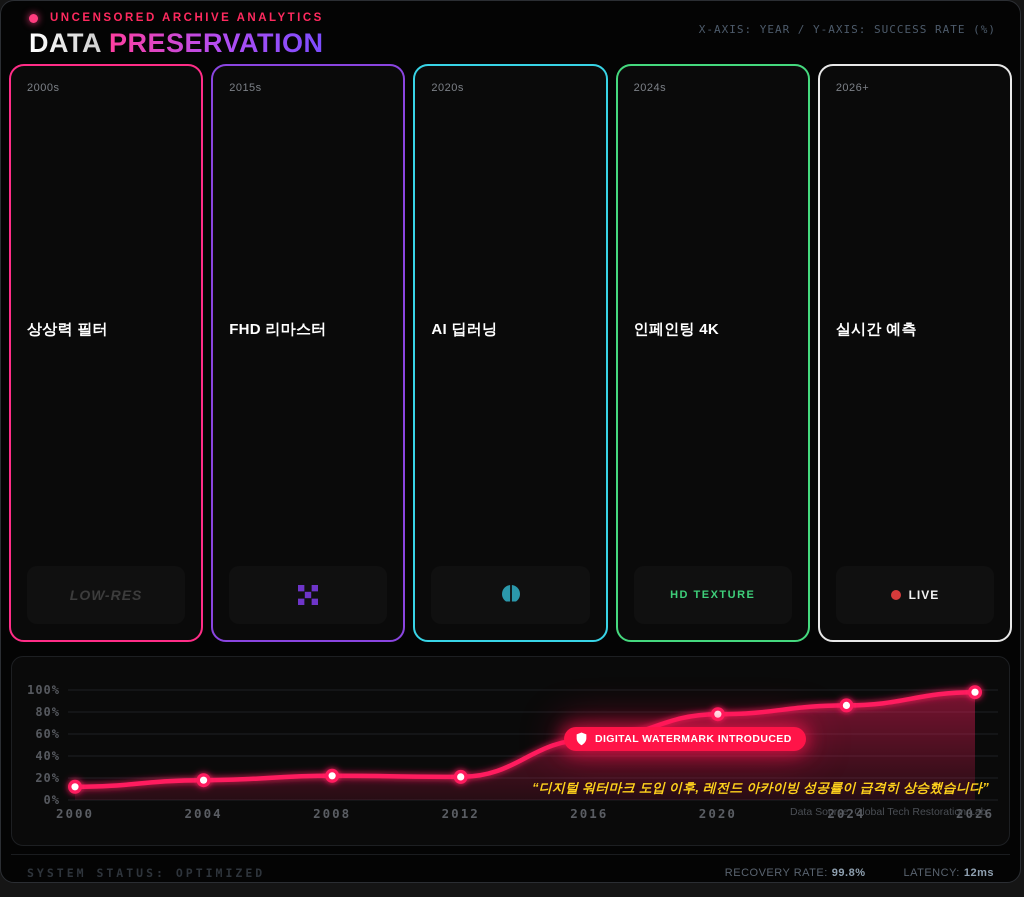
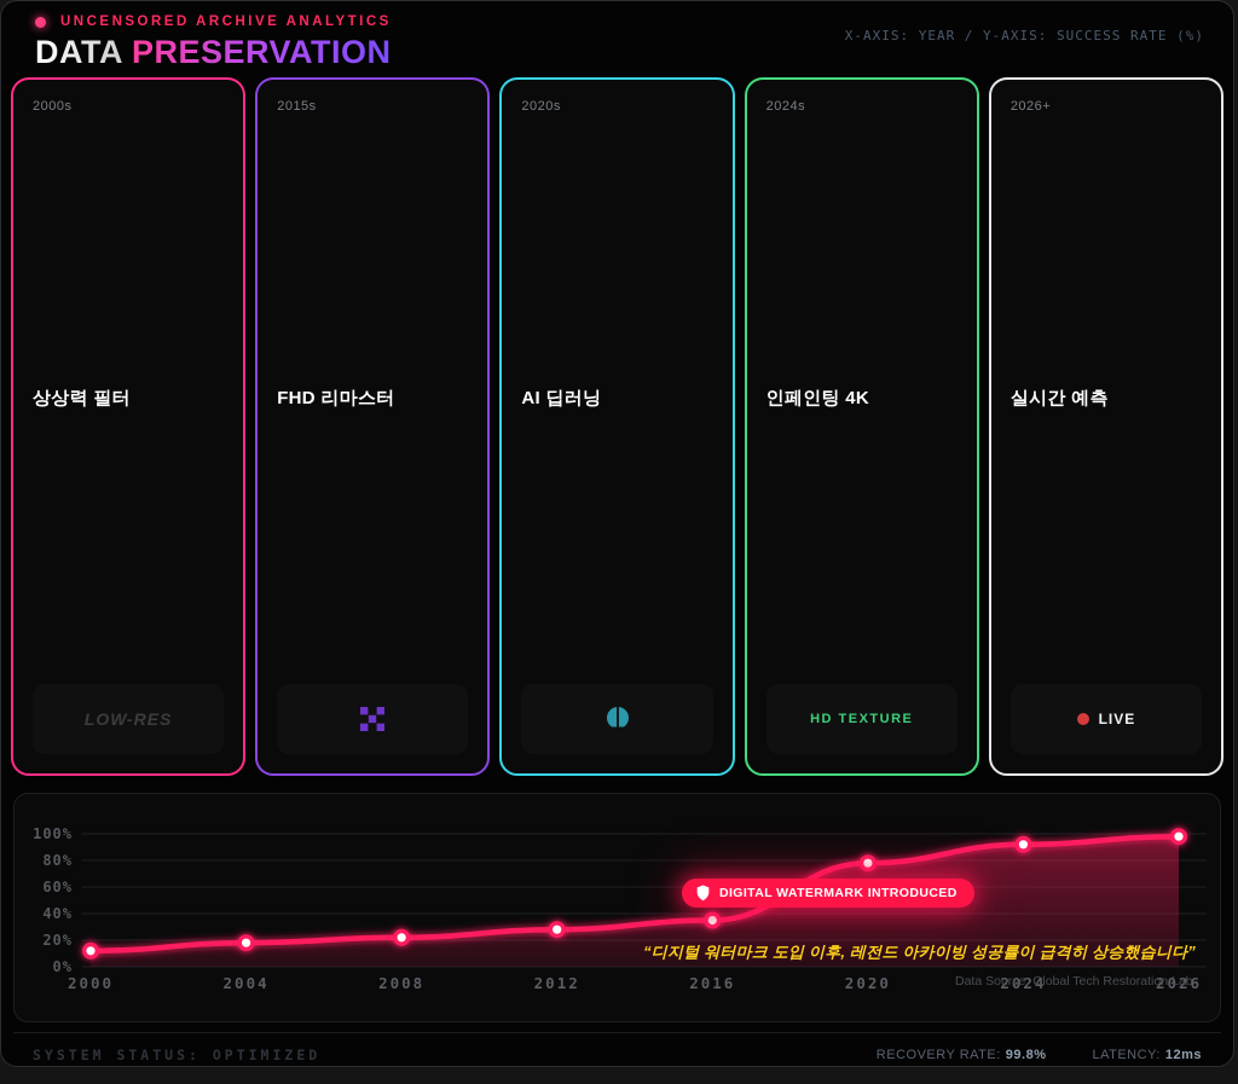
2012: 21% -> 28%
2016: 55% -> 35%
2024: 86% -> 92%
